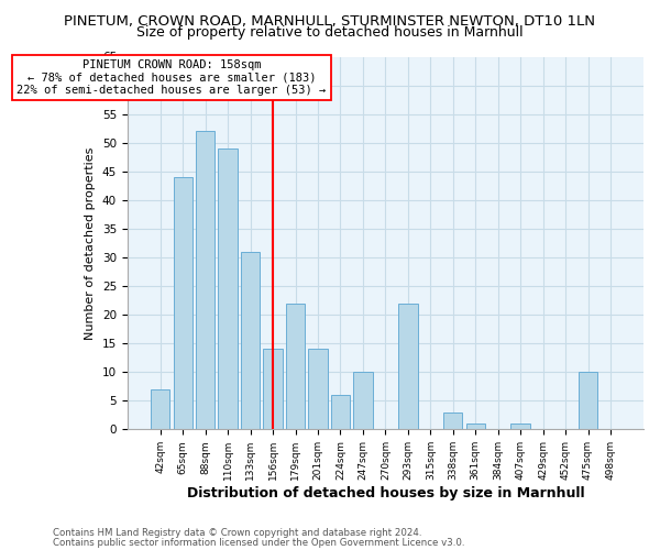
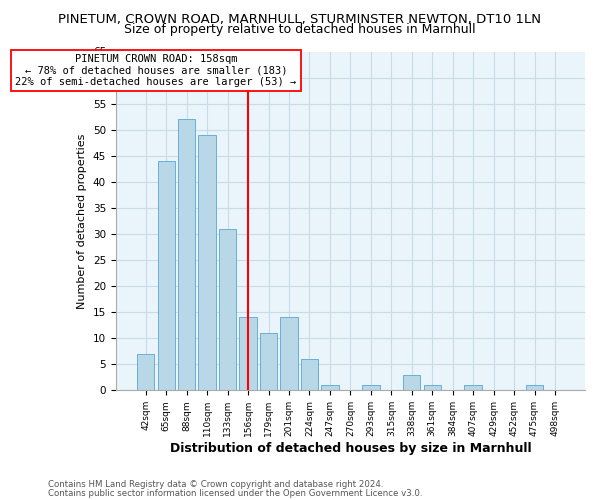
179sqm: 22 -> 11
247sqm: 10 -> 1
293sqm: 22 -> 1
475sqm: 10 -> 1
